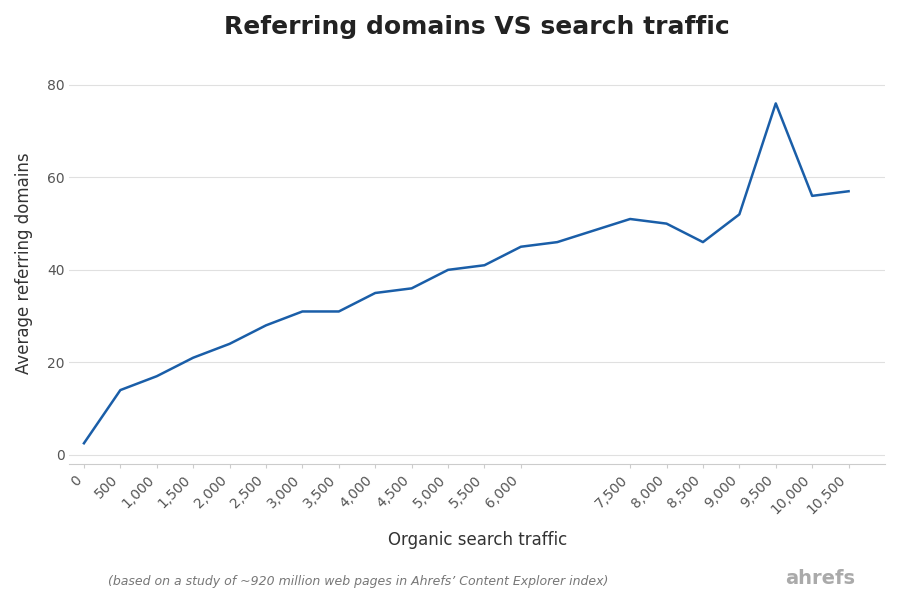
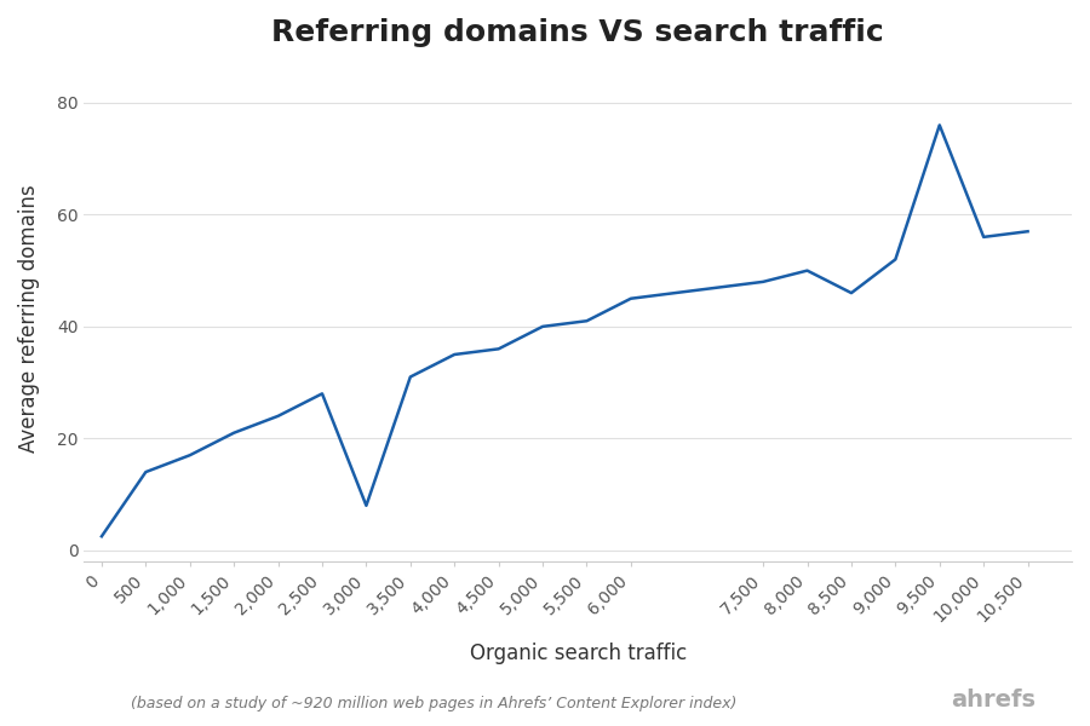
3,000: 31.0 -> 8.0
7,500: 51.0 -> 48.0
